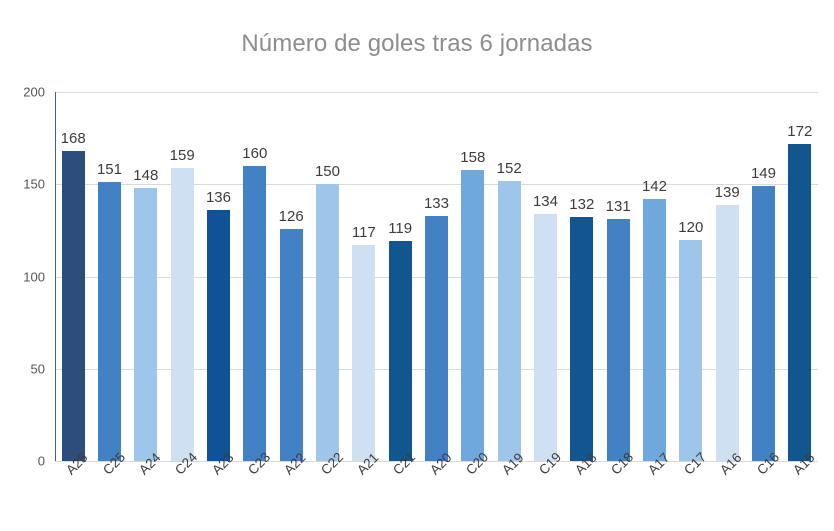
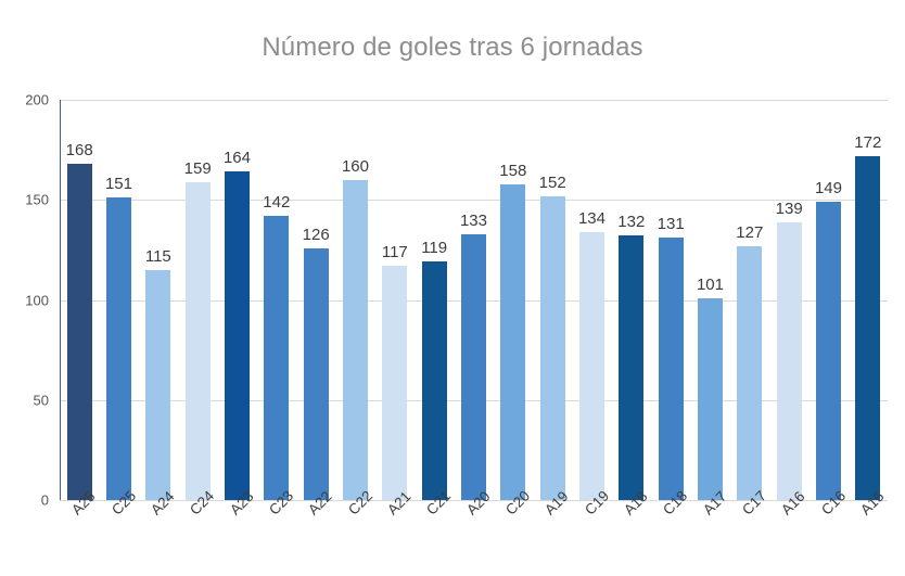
A24: 148 -> 115
A23: 136 -> 164
C23: 160 -> 142
C22: 150 -> 160
A17: 142 -> 101
C17: 120 -> 127
